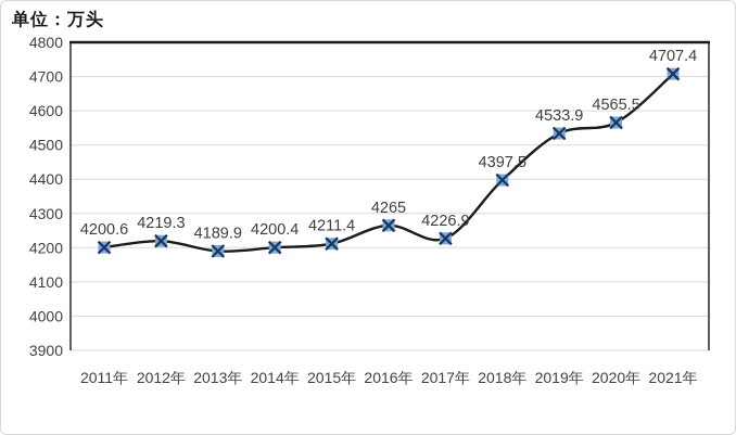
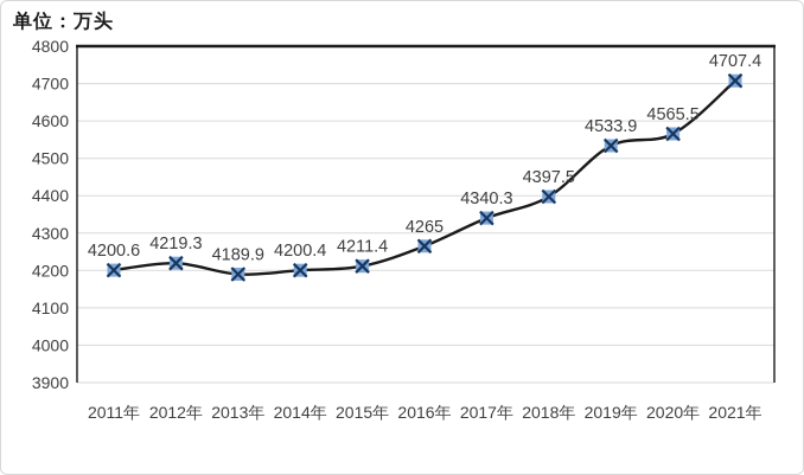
2017年: 4226.9 -> 4340.3
